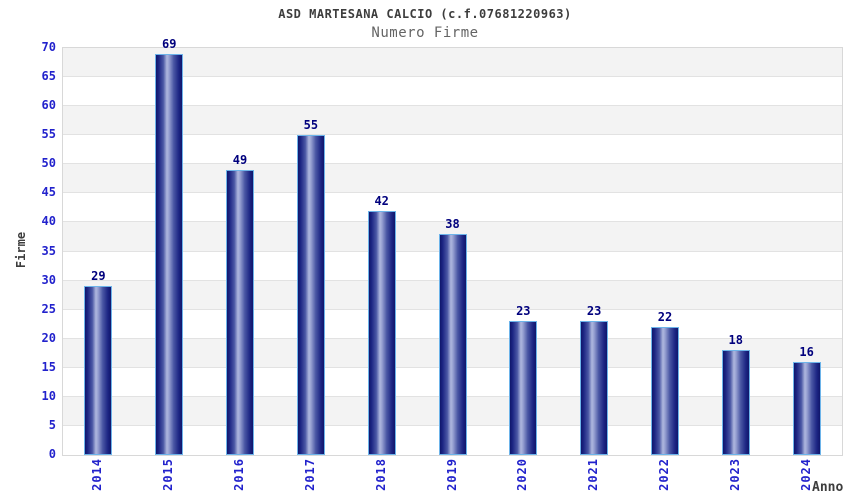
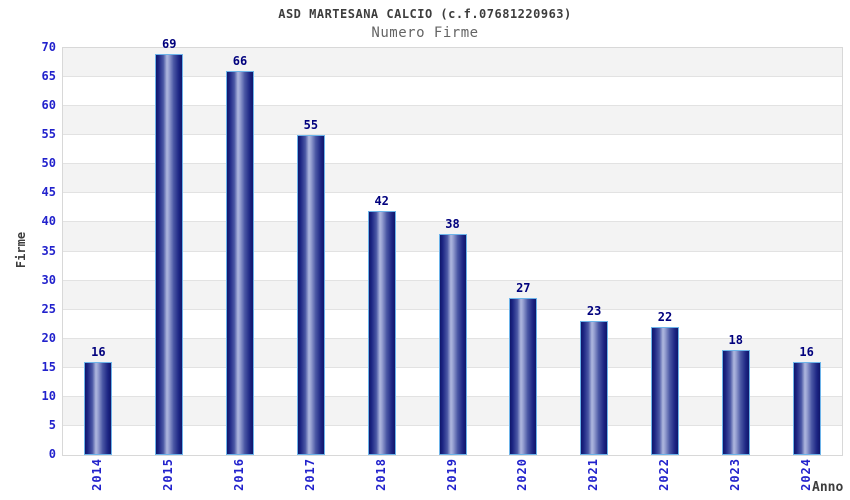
2014: 29 -> 16
2016: 49 -> 66
2020: 23 -> 27
